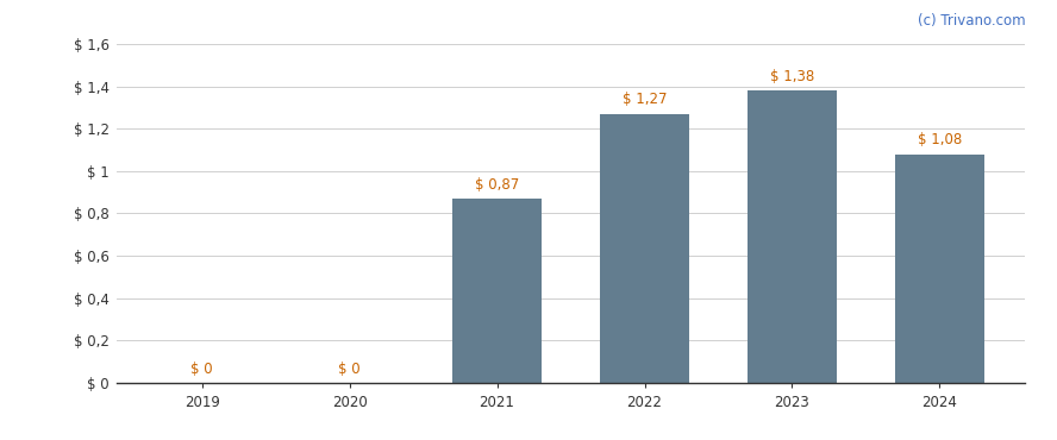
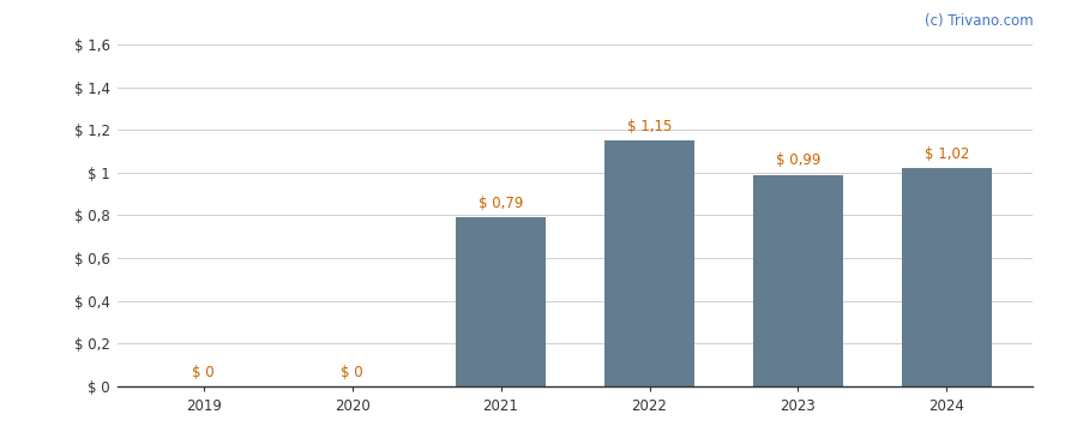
2021: 0,87 -> 0,79
2022: 1,27 -> 1,15
2023: 1,38 -> 0,99
2024: 1,08 -> 1,02
